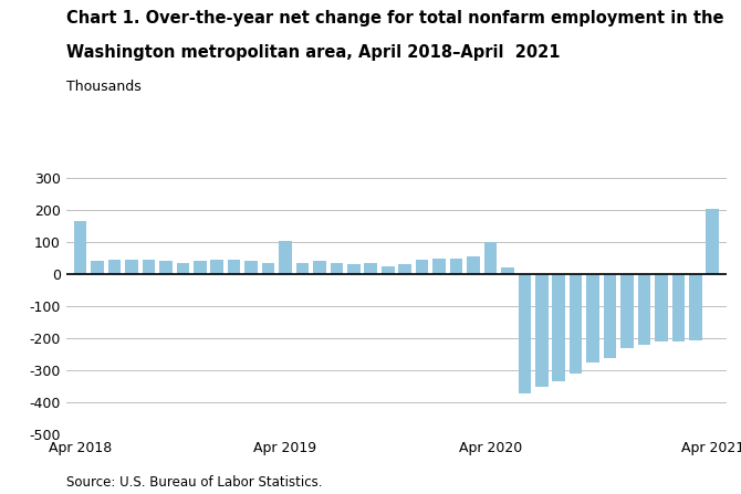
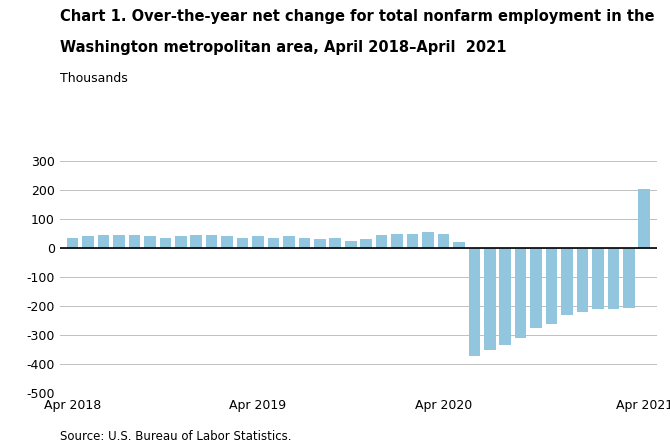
Apr 2018: 165 -> 35
Apr 2019: 105 -> 40
Apr 2020: 100 -> 50
